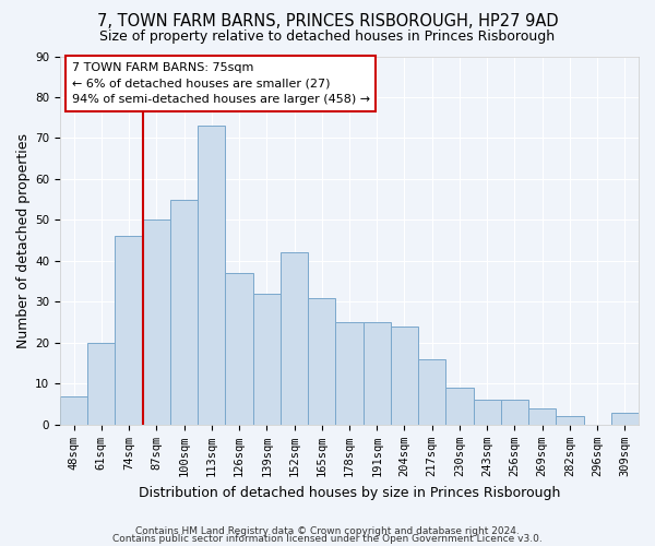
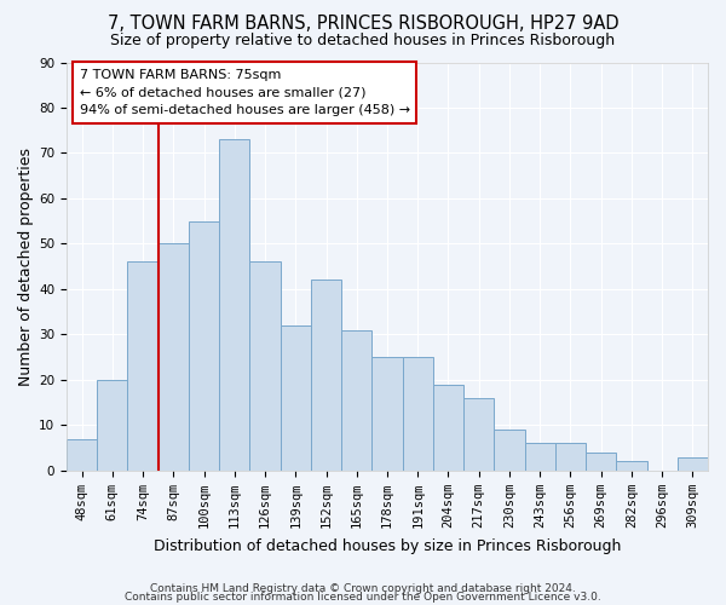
126sqm: 37 -> 46
204sqm: 24 -> 19
